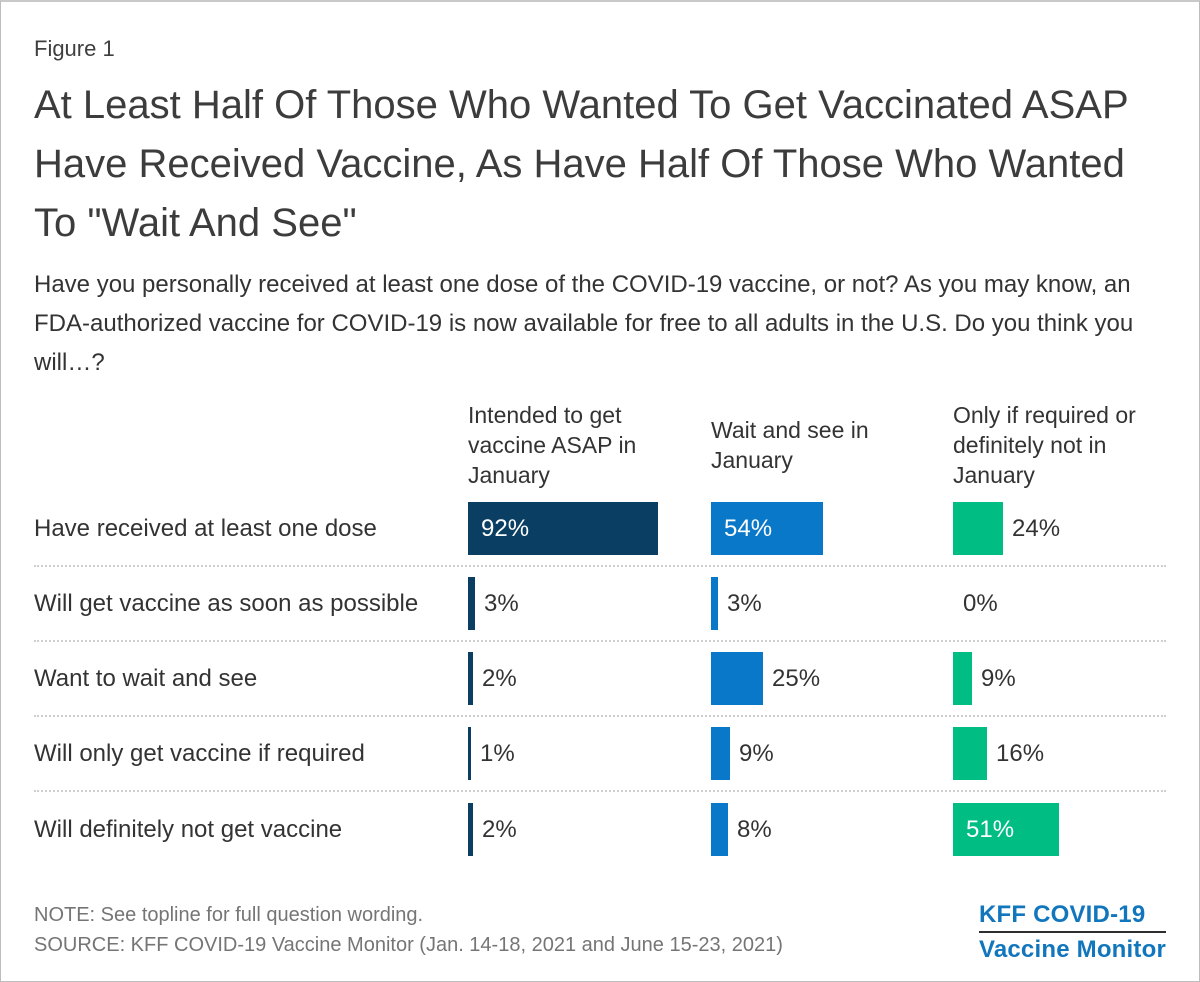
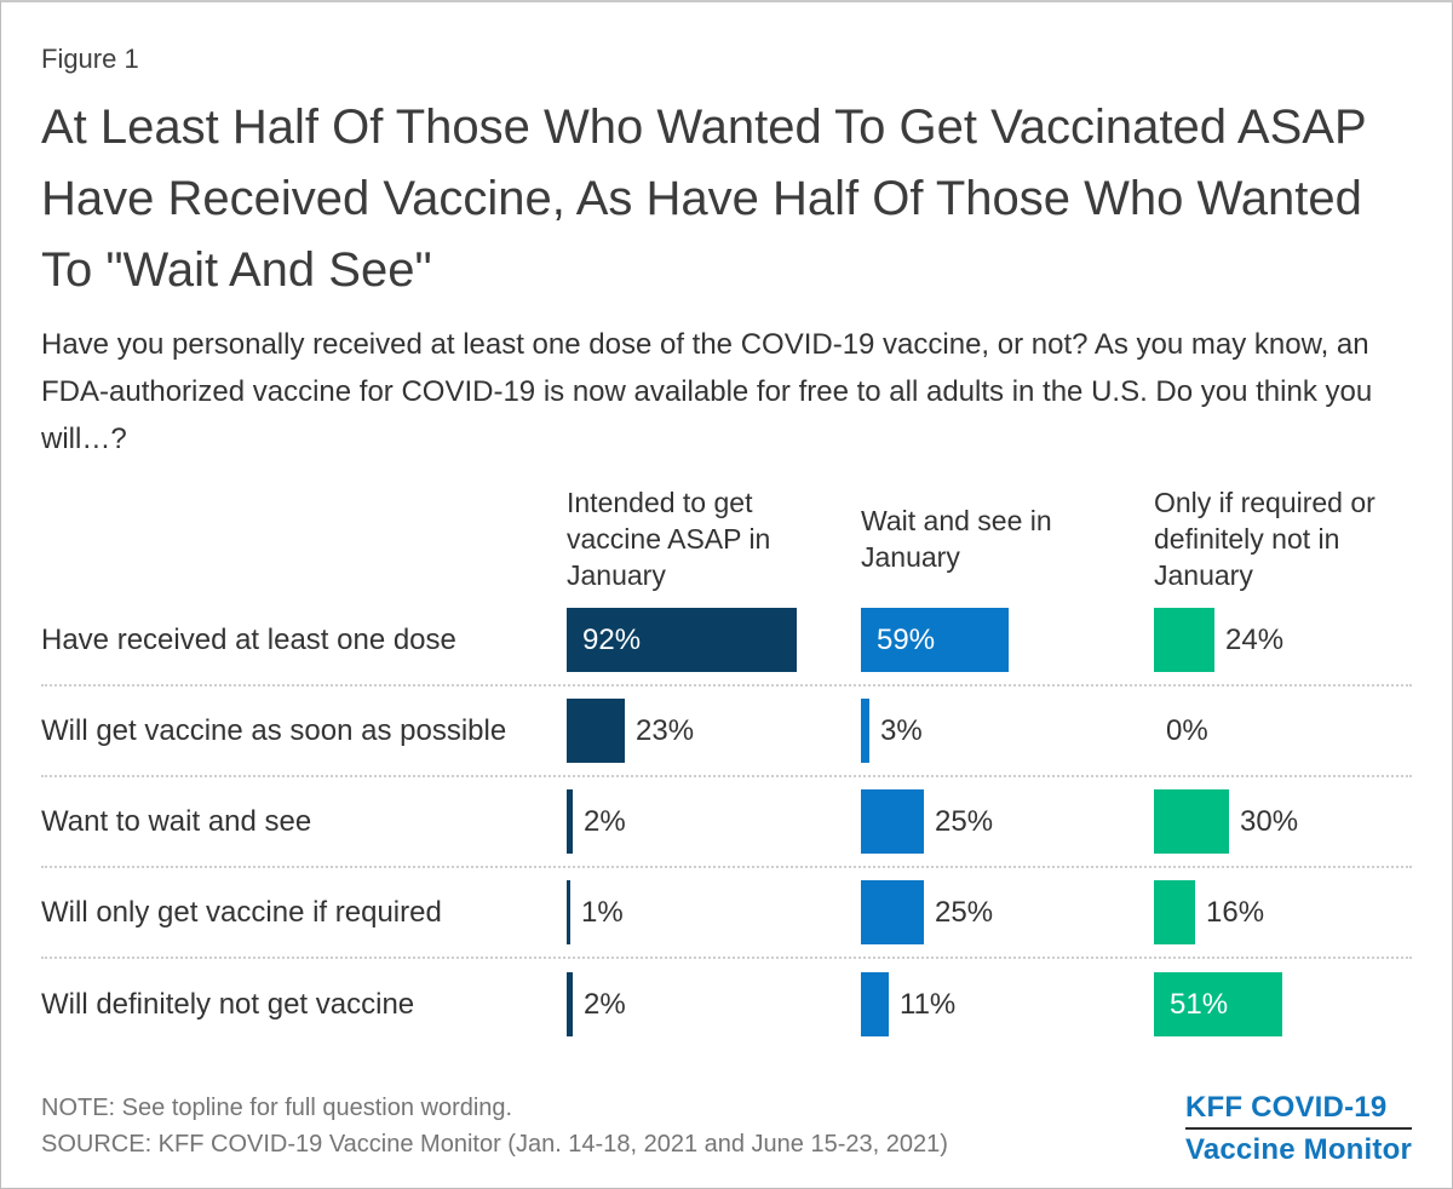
Wait and see in January/Have received at least one dose: 54% -> 59%
Intended to get vaccine ASAP in January/Will get vaccine as soon as possible: 3% -> 23%
Only if required or definitely not in January/Want to wait and see: 9% -> 30%
Wait and see in January/Will only get vaccine if required: 9% -> 25%
Wait and see in January/Will definitely not get vaccine: 8% -> 11%
